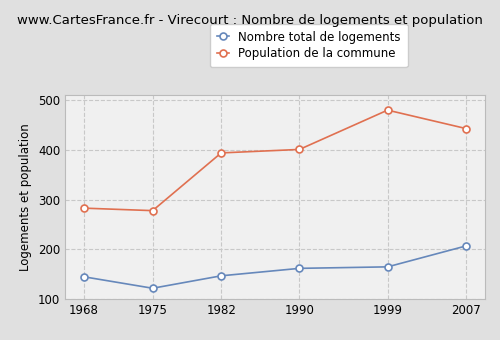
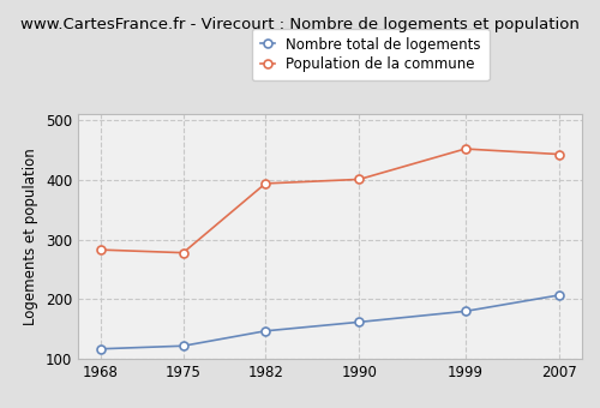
Nombre total de logements/1968: 145 -> 117
Nombre total de logements/1999: 165 -> 180
Population de la commune/1999: 480 -> 452
